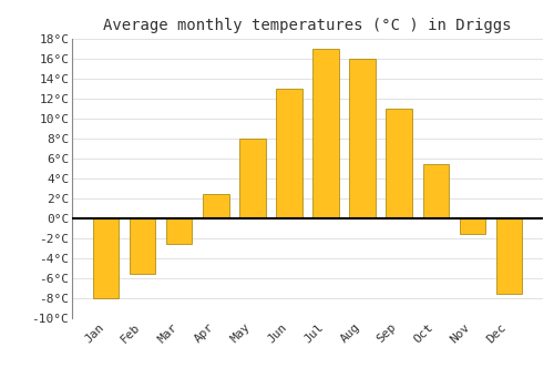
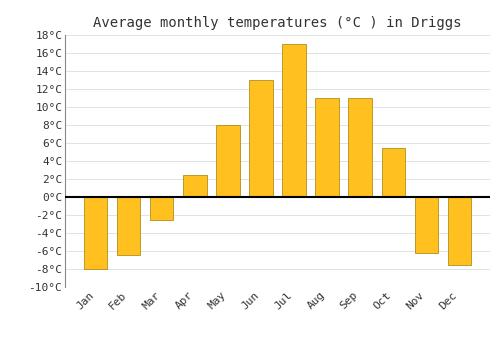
Feb: -5.5°C -> -6.4°C
Aug: 16.0°C -> 11.0°C
Nov: -1.5°C -> -6.2°C
